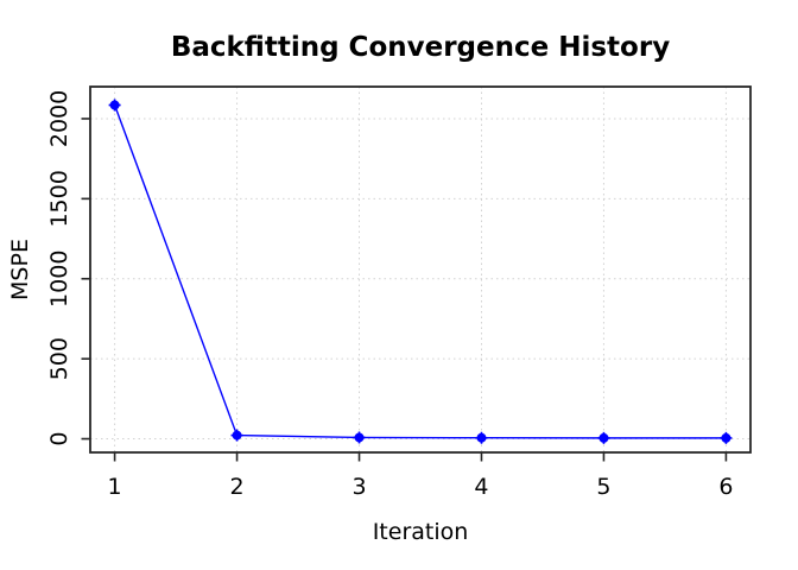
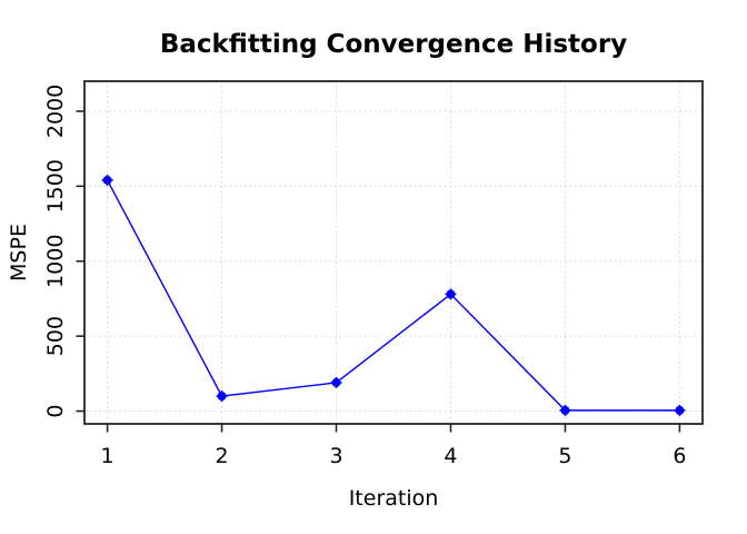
1: 2080 -> 1540
2: 20 -> 100
3: 10 -> 190
4: 10 -> 780
